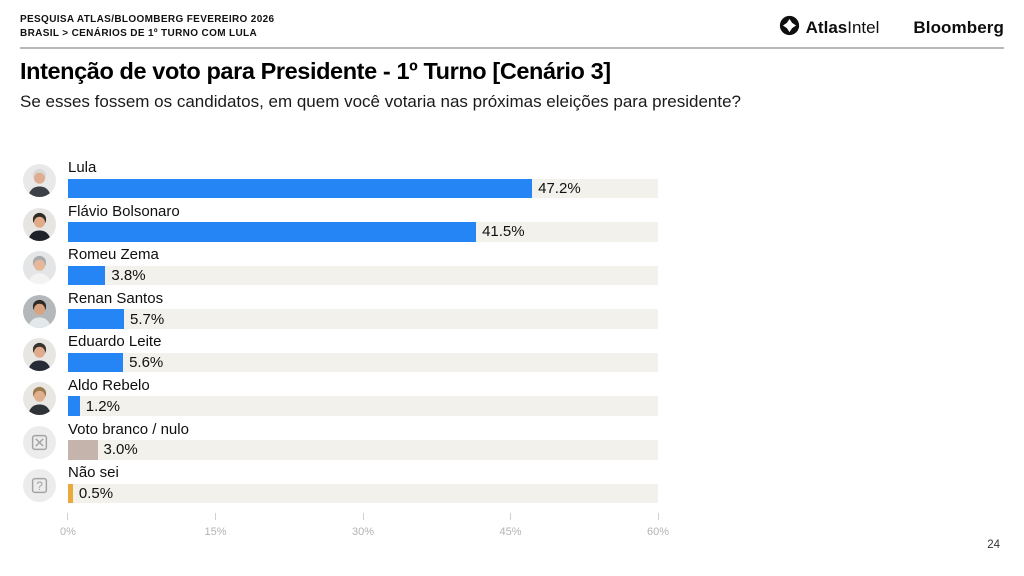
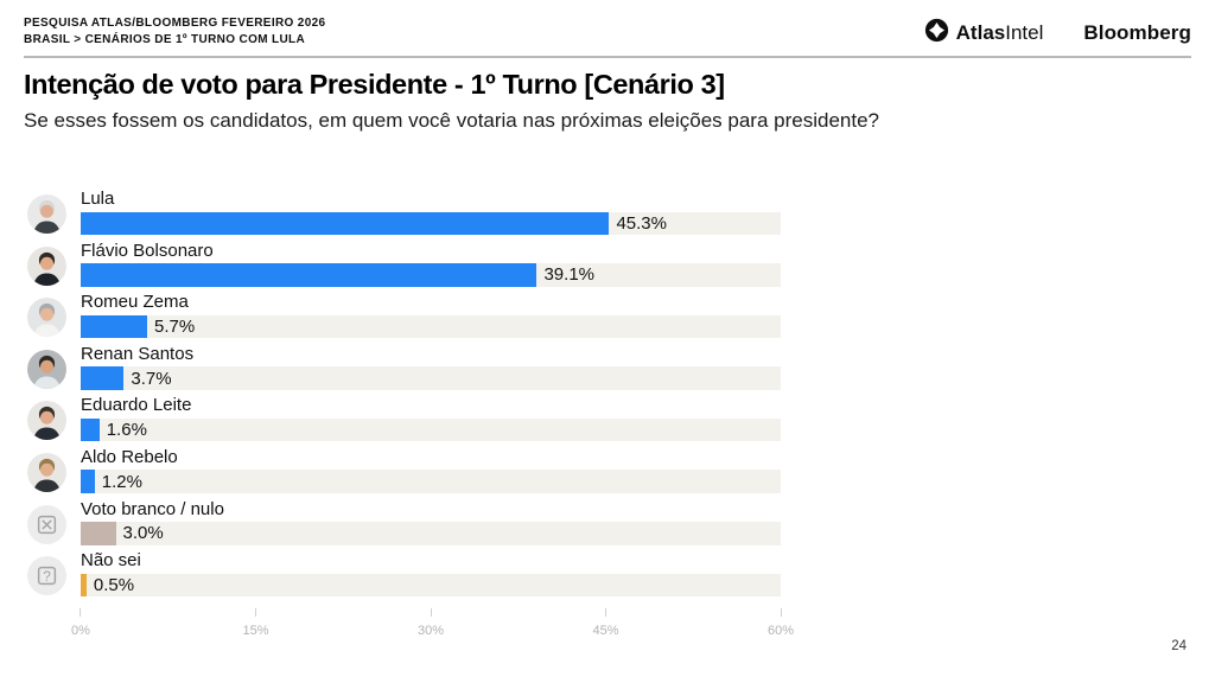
Lula: 47.2% -> 45.3%
Flávio Bolsonaro: 41.5% -> 39.1%
Romeu Zema: 3.8% -> 5.7%
Renan Santos: 5.7% -> 3.7%
Eduardo Leite: 5.6% -> 1.6%
